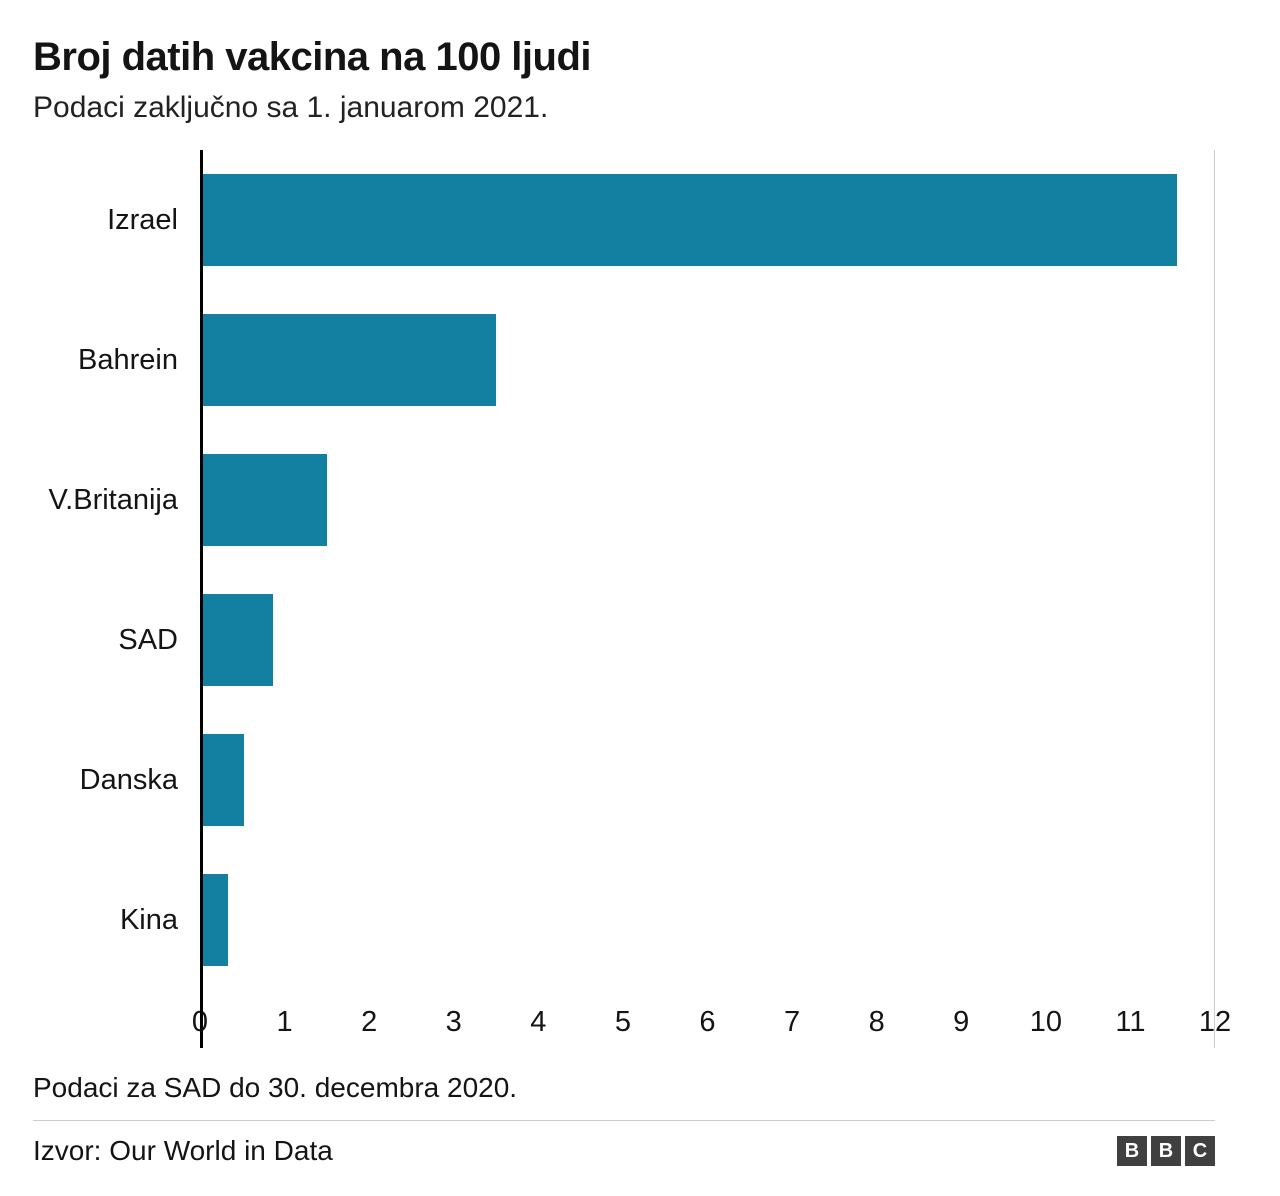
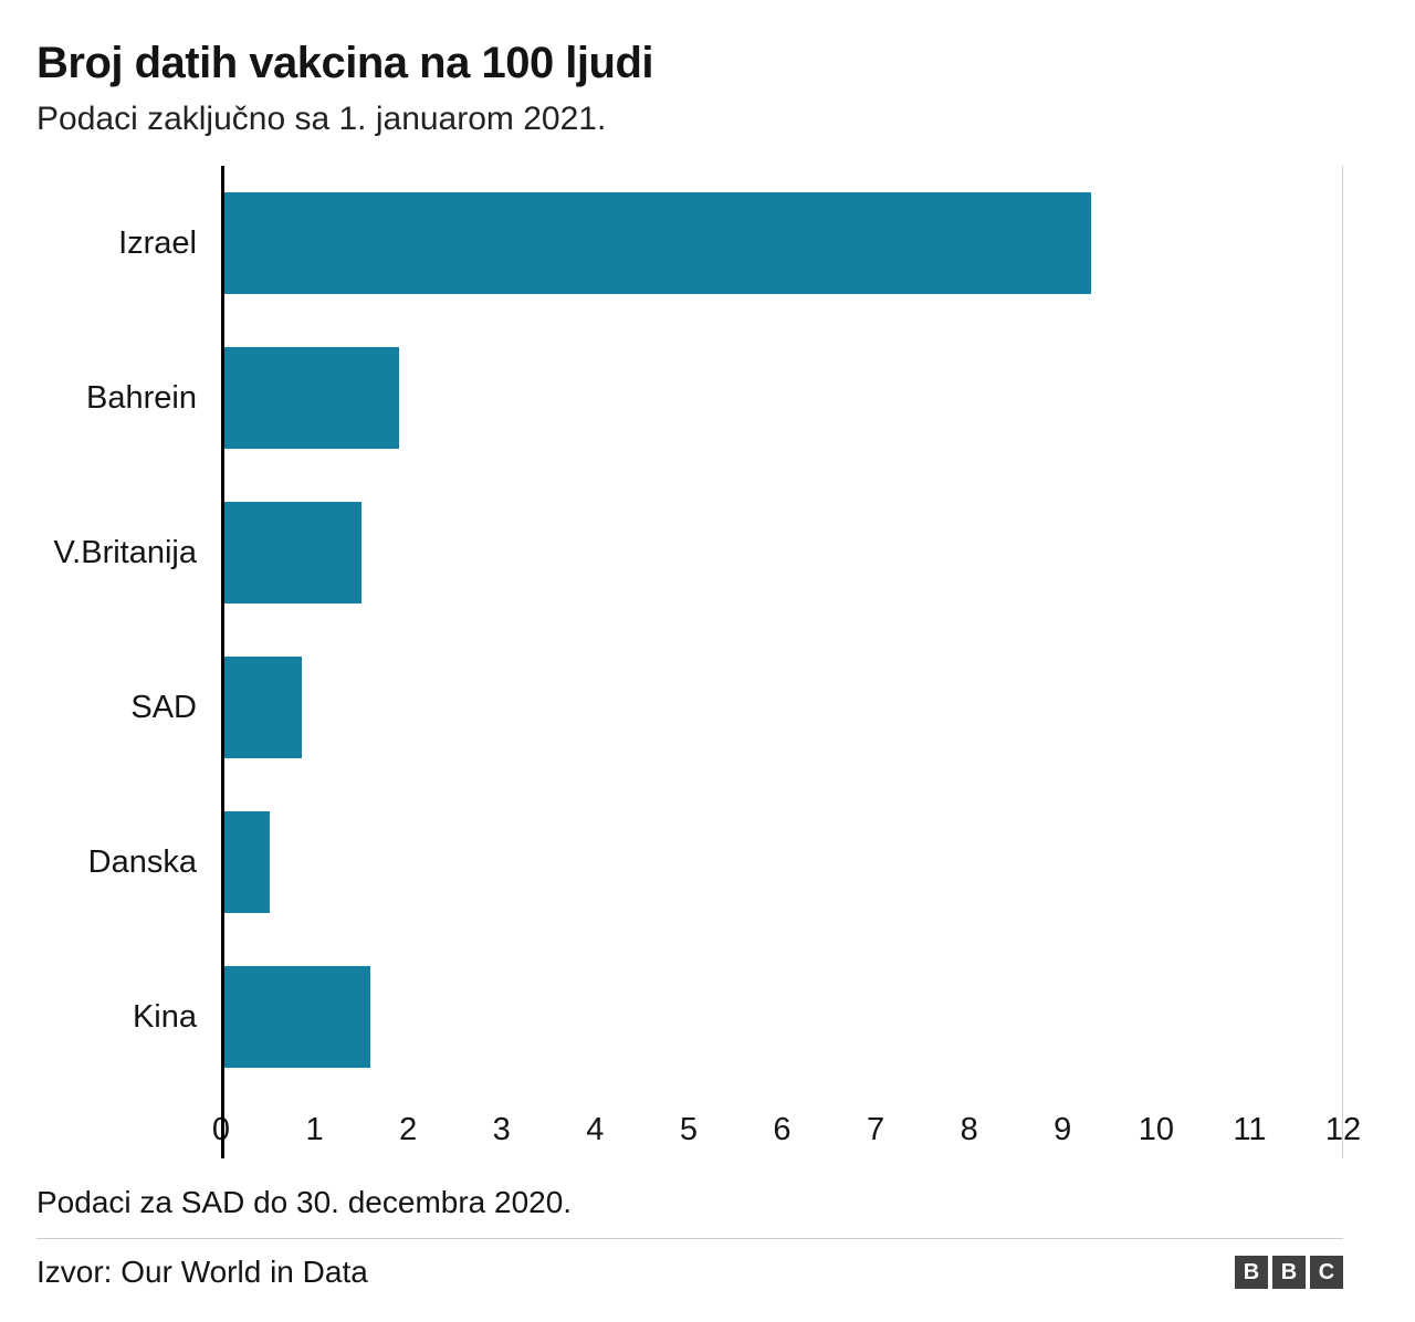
Izrael: 11.6 -> 9.3
Bahrein: 3.5 -> 1.9
Kina: 0.3 -> 1.6
